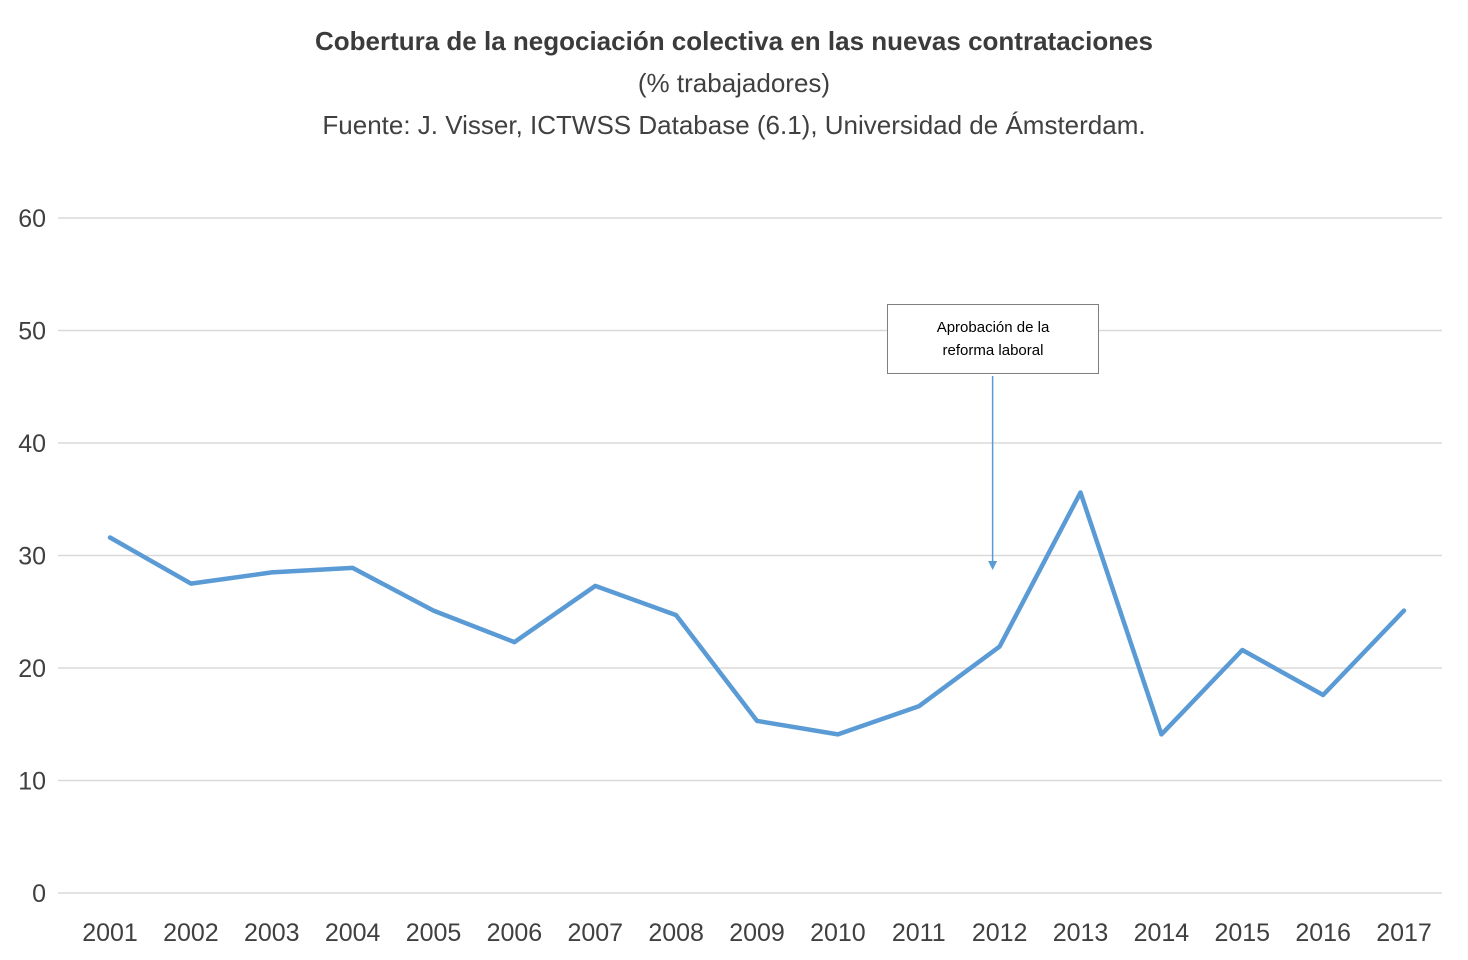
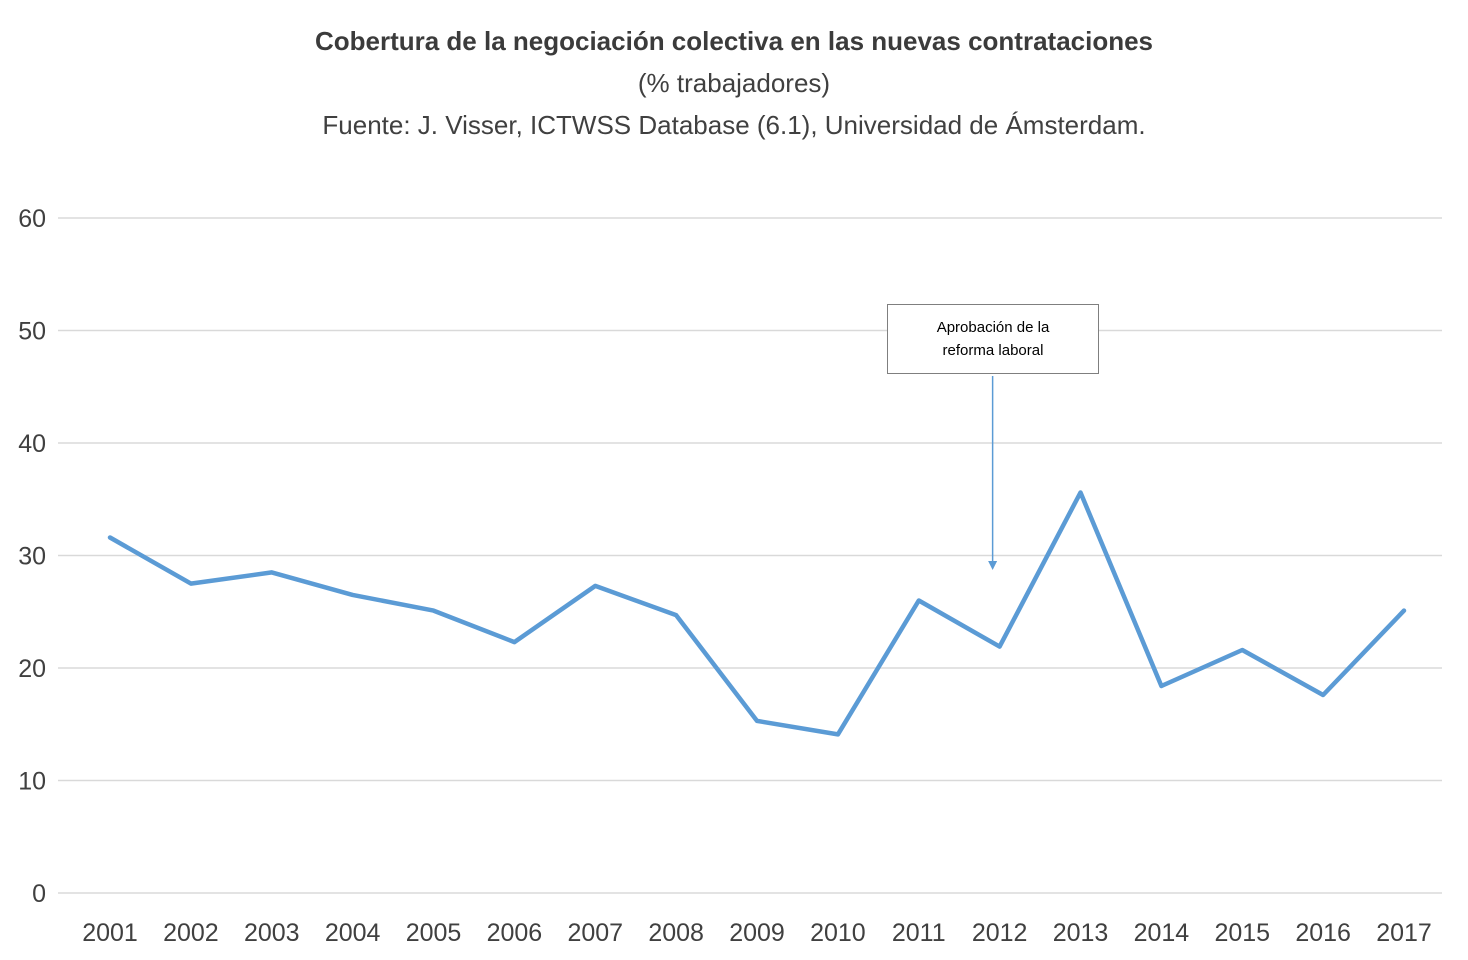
2004: 28.9 -> 26.5
2011: 16.6 -> 26.0
2014: 14.1 -> 18.4
